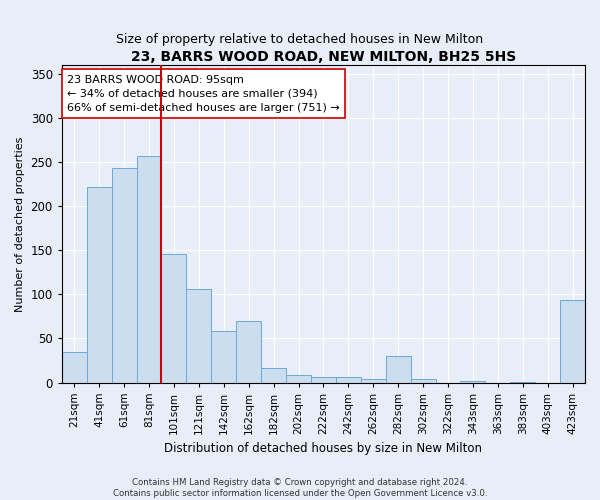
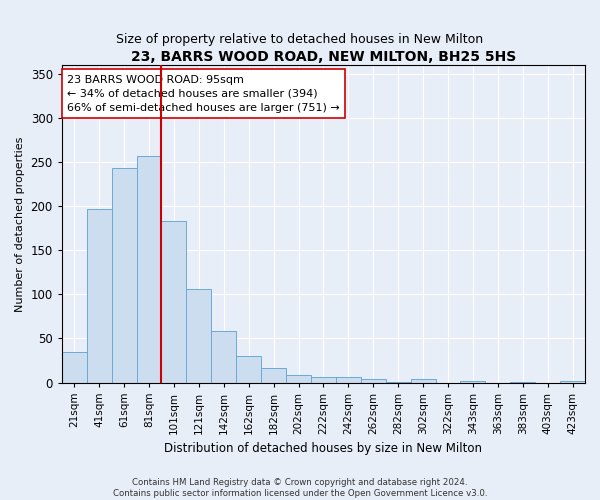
41sqm: 222 -> 197
101sqm: 146 -> 183
162sqm: 70 -> 30
282sqm: 30 -> 1
423sqm: 94 -> 2
